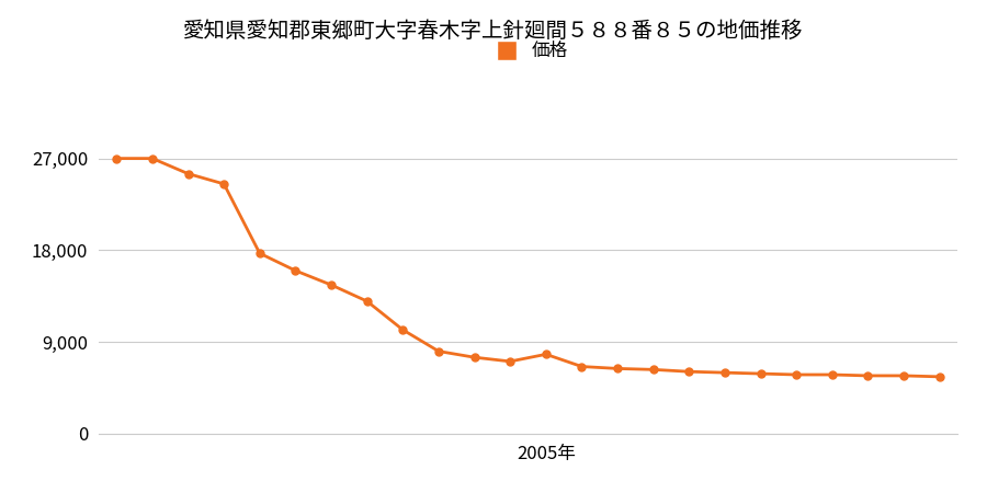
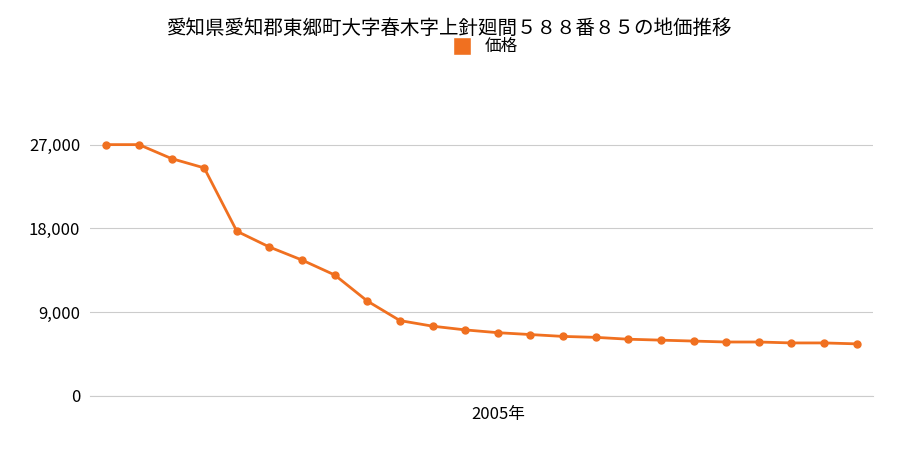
2005年: 7,800 -> 6,800
